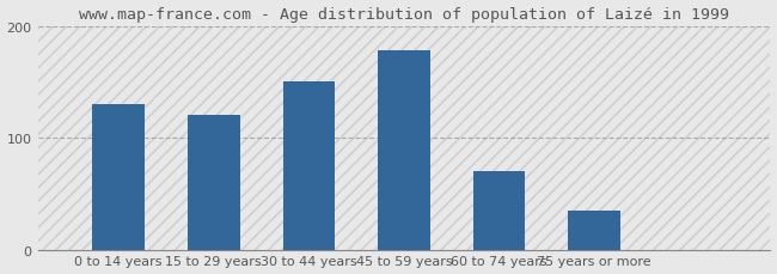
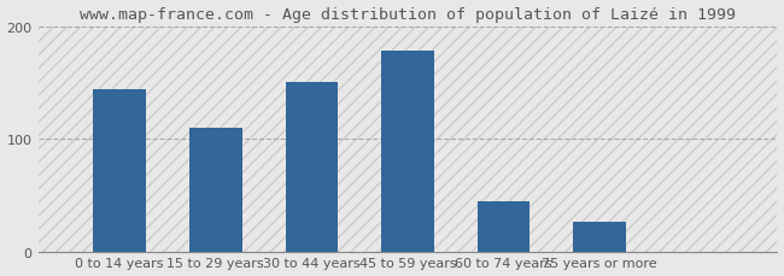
0 to 14 years: 130 -> 144
15 to 29 years: 120 -> 110
60 to 74 years: 70 -> 44
75 years or more: 35 -> 26
